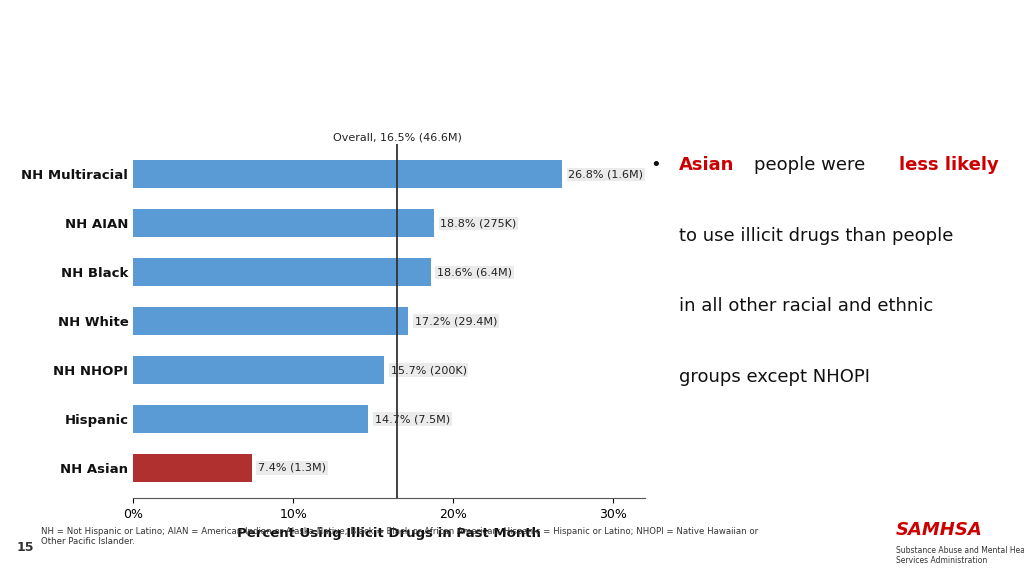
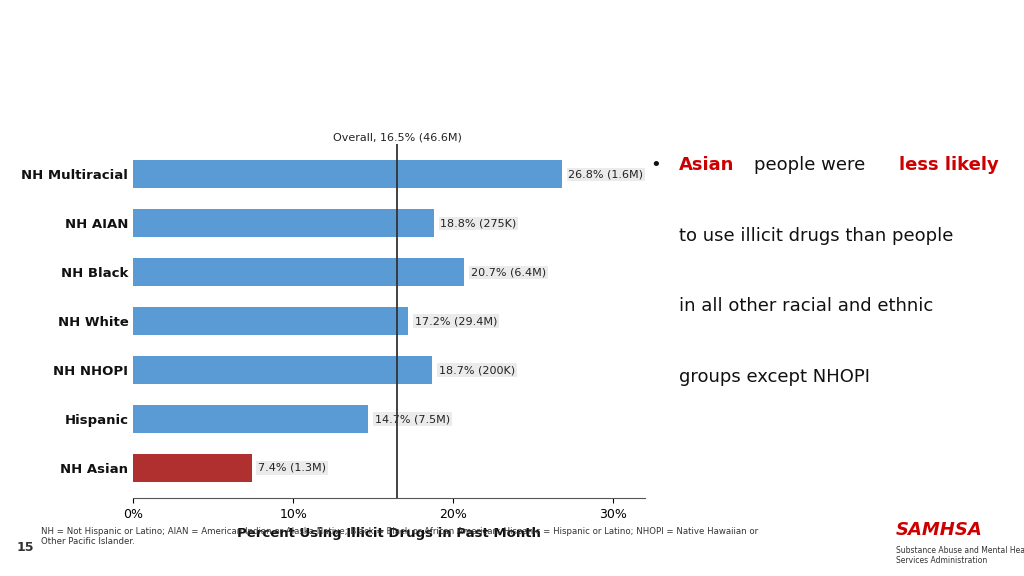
NH Black: 18.6% -> 20.7%
NH NHOPI: 15.7% -> 18.7%
